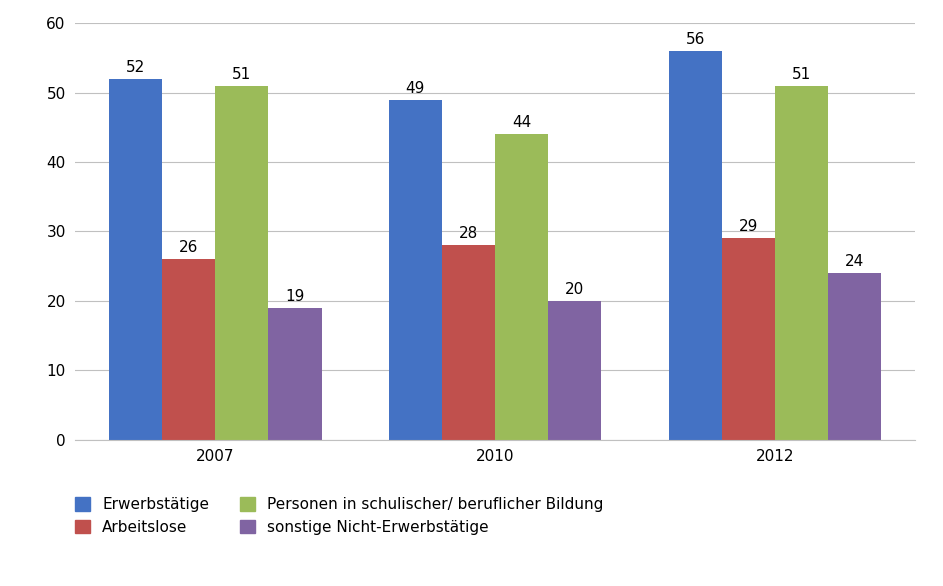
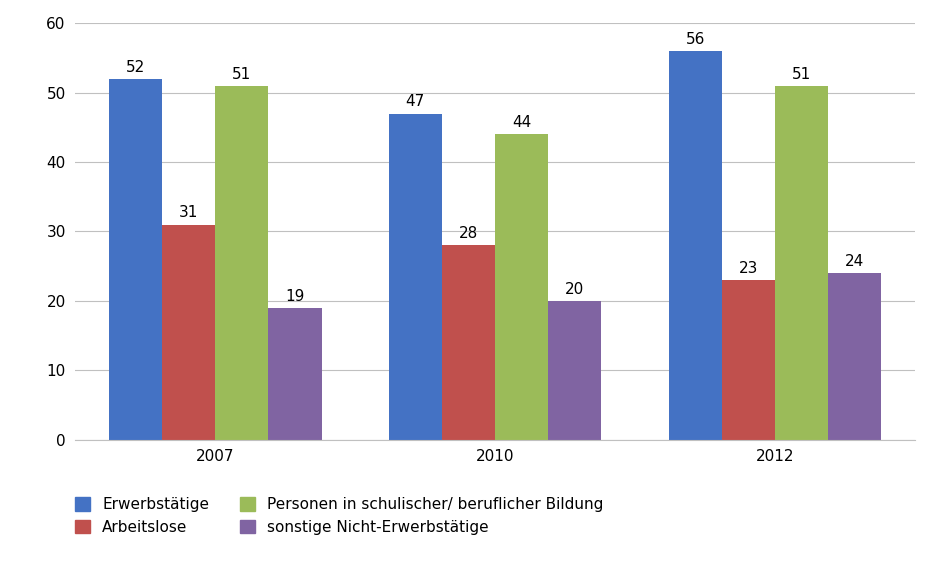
Arbeitslose/2007: 26 -> 31
Erwerbstätige/2010: 49 -> 47
Arbeitslose/2012: 29 -> 23
